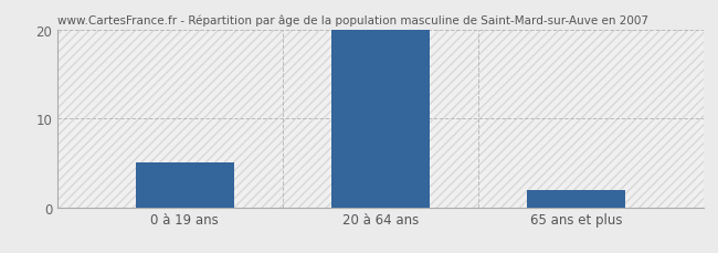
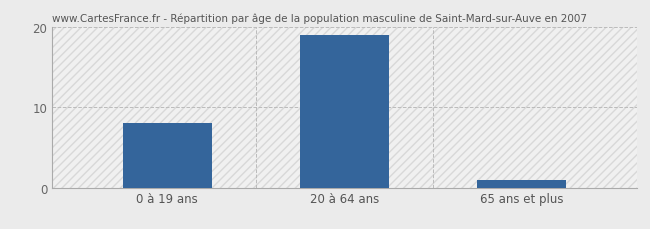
0 à 19 ans: 5 -> 8
20 à 64 ans: 20 -> 19
65 ans et plus: 2 -> 1
